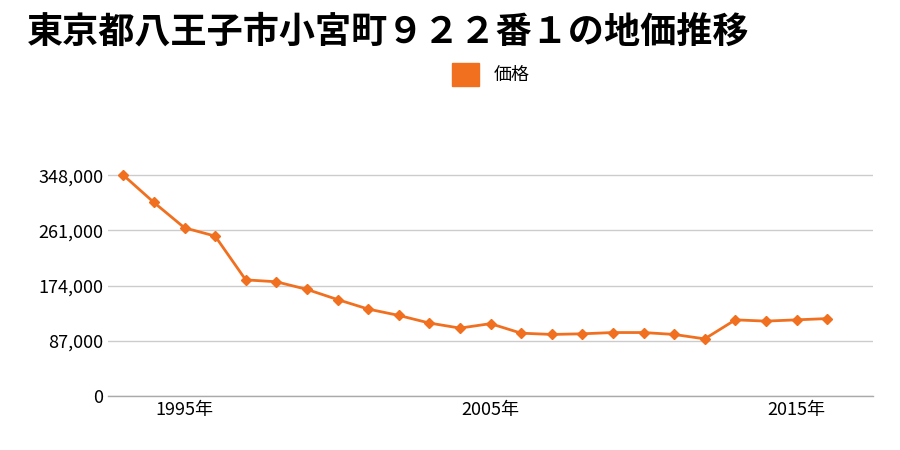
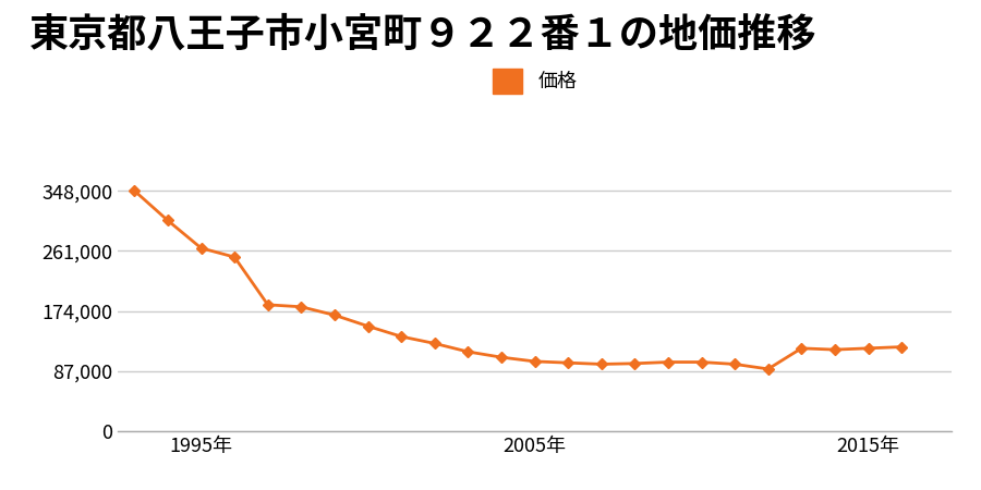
2005年: 114,000 -> 101,000
